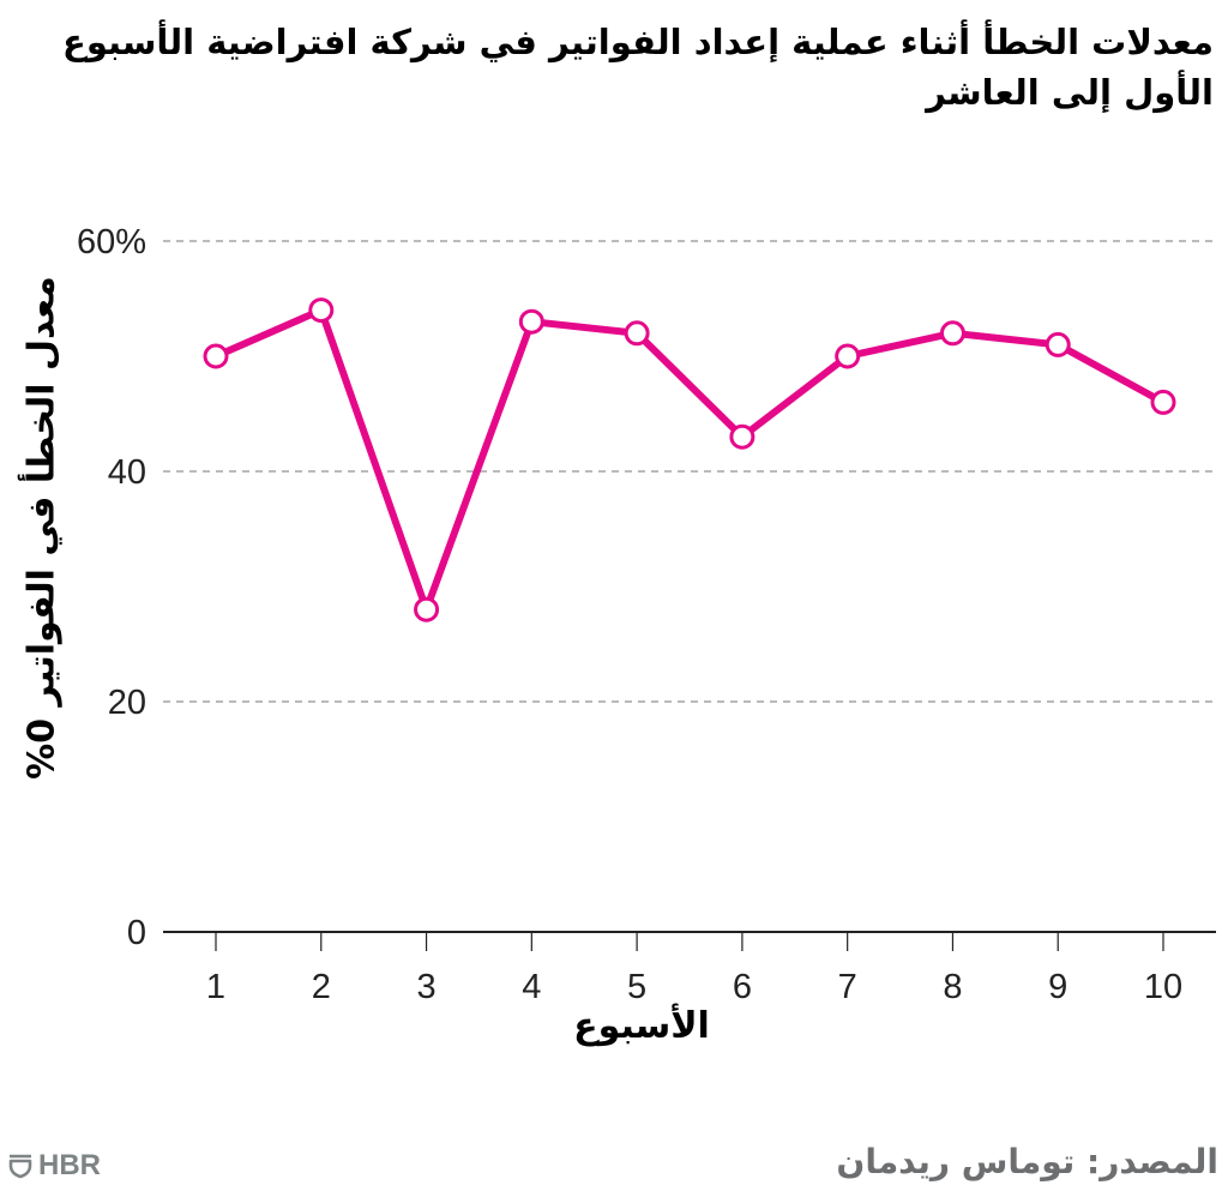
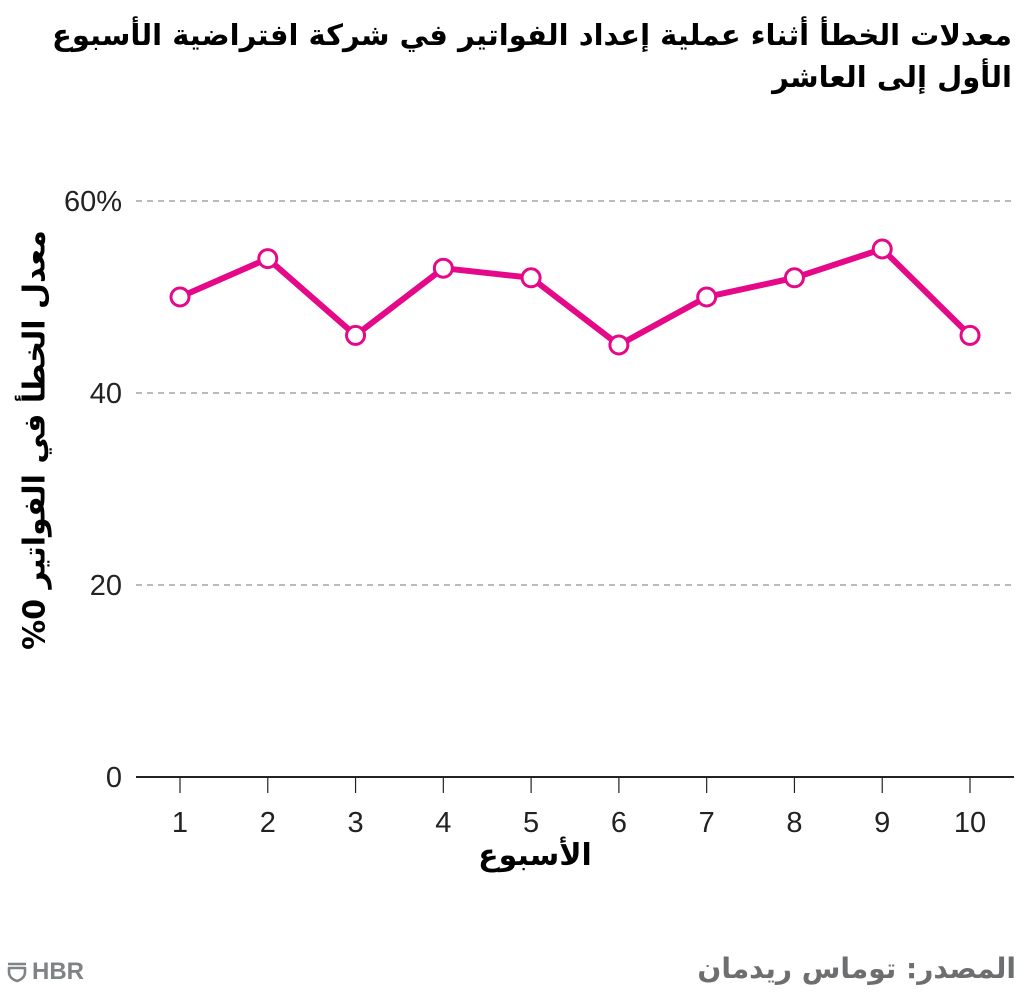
3: 28% -> 46%
6: 43% -> 45%
9: 51% -> 55%
